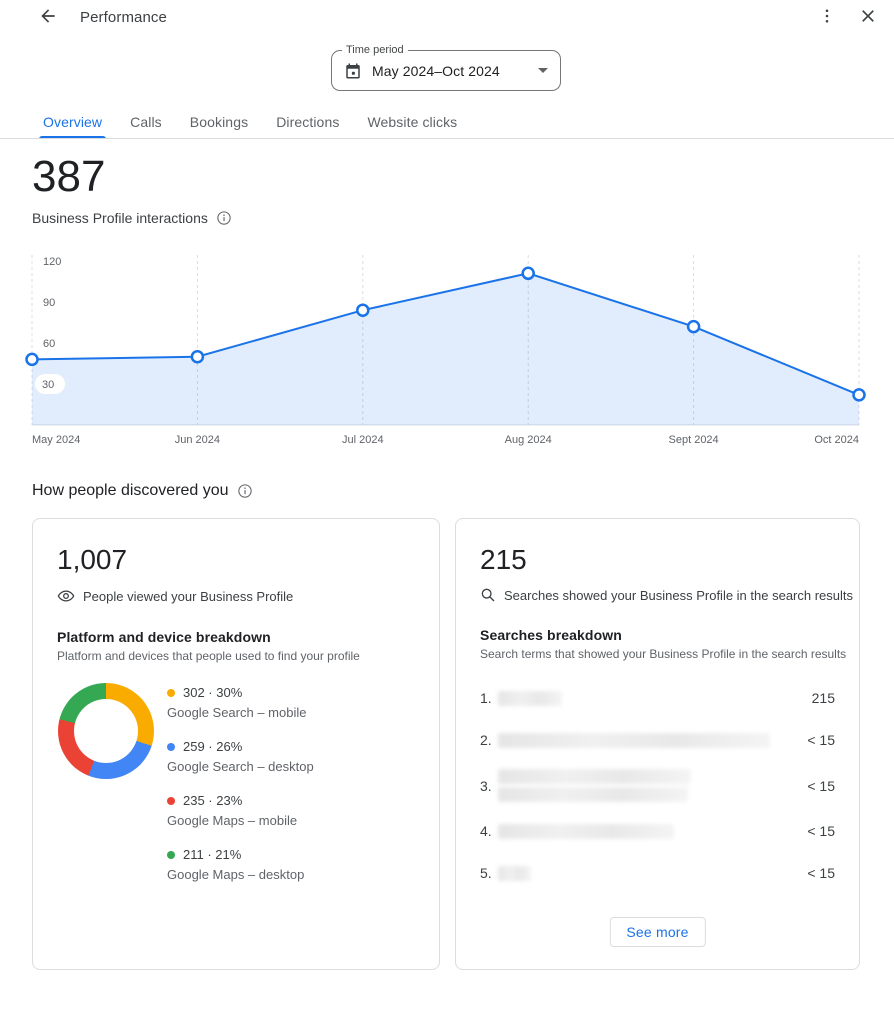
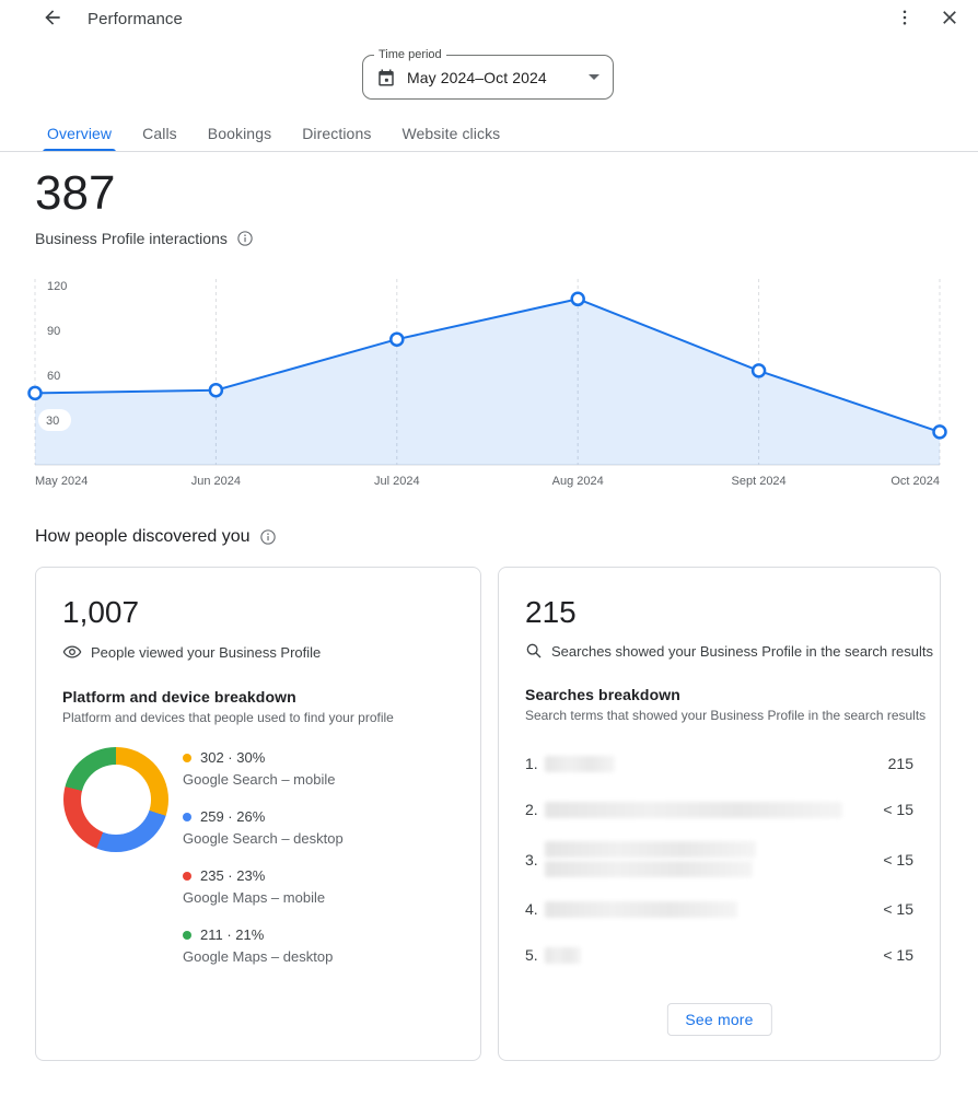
Sept 2024: 72 -> 63
